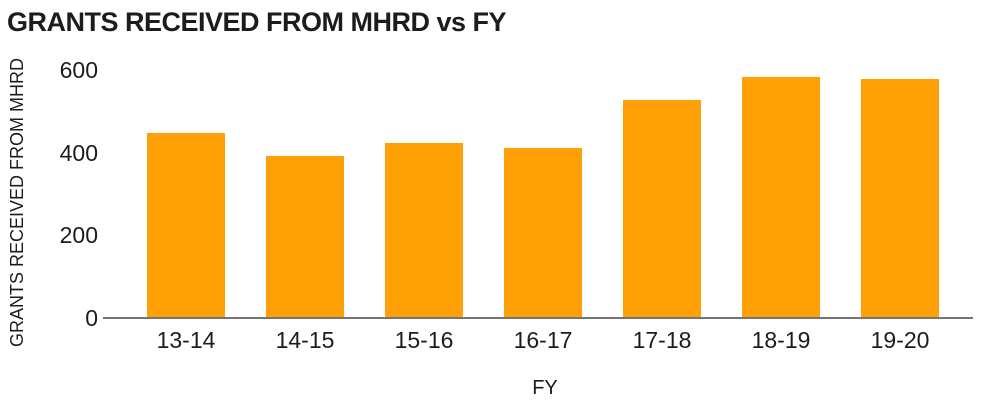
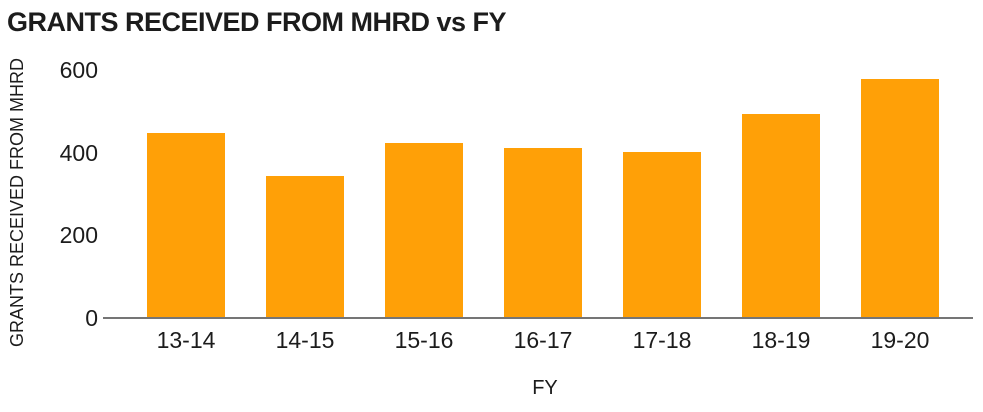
14-15: 390 -> 340
17-18: 520 -> 400
18-19: 580 -> 490
